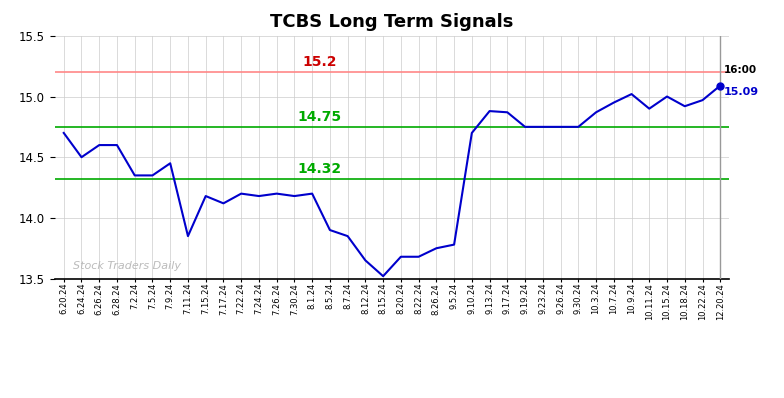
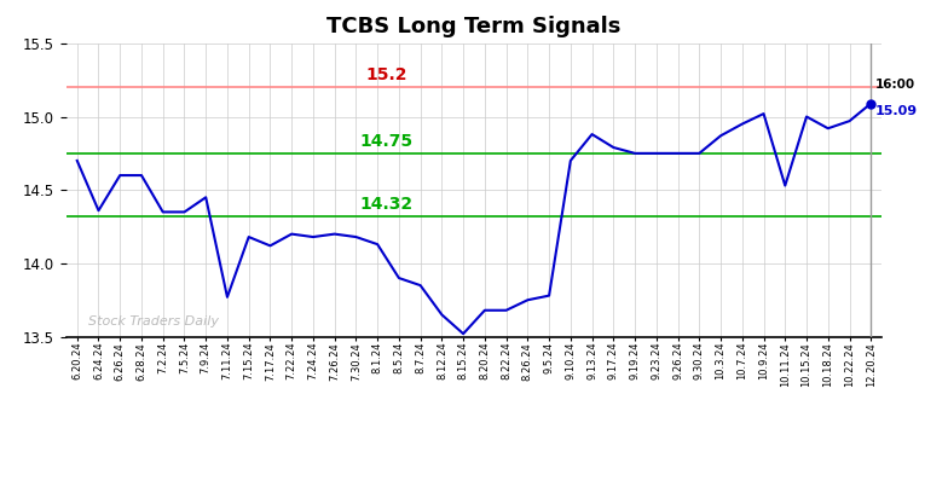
6.24.24: 14.50 -> 14.36
7.11.24: 13.85 -> 13.77
8.1.24: 14.20 -> 14.13
9.17.24: 14.87 -> 14.79
10.11.24: 14.90 -> 14.53
